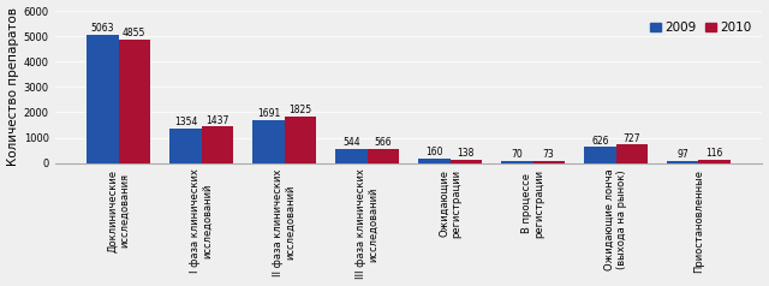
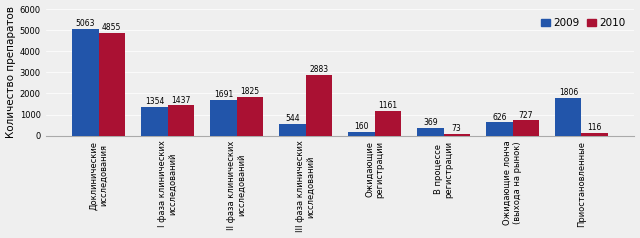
2010/III фаза клинических исследований: 566 -> 2883
2010/Ожидающие регистрации: 138 -> 1161
2009/В процессе регистрации: 70 -> 369
2009/Приостановленные: 97 -> 1806
